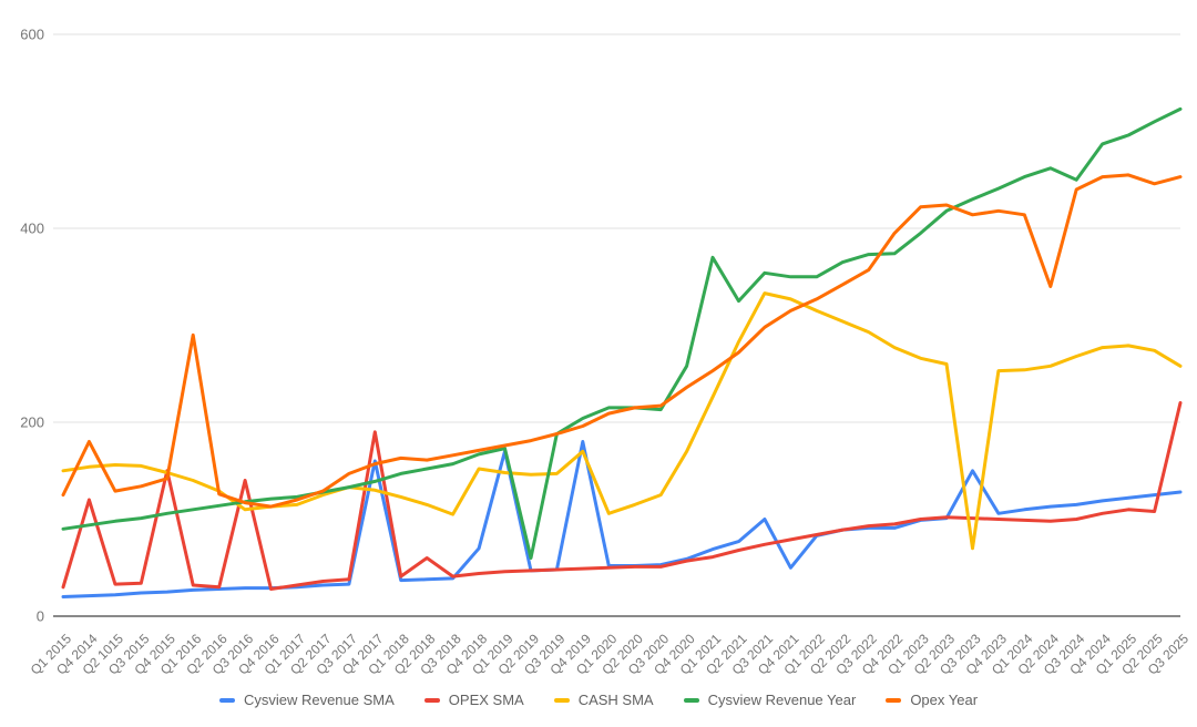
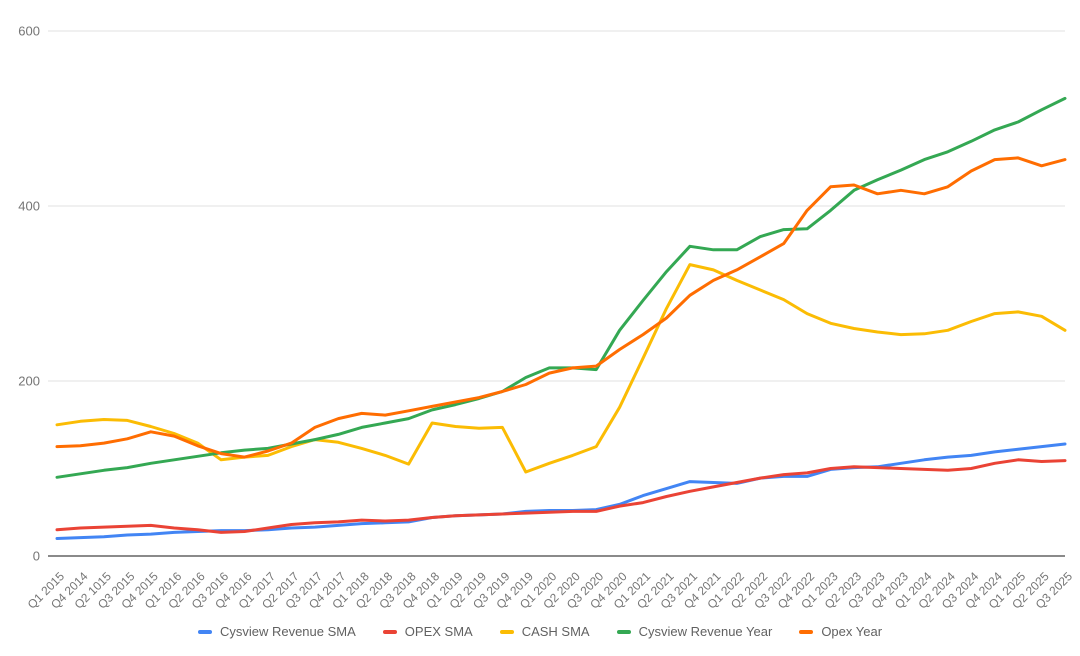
OPEX SMA/Q4 2014: 120 -> 30
Opex Year/Q4 2014: 180 -> 130
OPEX SMA/Q4 2015: 150 -> 40
Opex Year/Q1 2016: 290 -> 140
OPEX SMA/Q3 2016: 140 -> 30
Cysview Revenue SMA/Q4 2017: 160 -> 40
OPEX SMA/Q4 2017: 190 -> 40
OPEX SMA/Q2 2018: 60 -> 40
Cysview Revenue SMA/Q4 2018: 70 -> 40
Cysview Revenue SMA/Q1 2019: 170 -> 50
Cysview Revenue Year/Q2 2019: 60 -> 180
Cysview Revenue SMA/Q4 2019: 180 -> 50
CASH SMA/Q4 2019: 170 -> 100
Cysview Revenue Year/Q1 2021: 370 -> 290
Cysview Revenue SMA/Q3 2021: 100 -> 80
Cysview Revenue SMA/Q4 2021: 50 -> 80
Cysview Revenue SMA/Q3 2023: 150 -> 100
CASH SMA/Q3 2023: 70 -> 260
Opex Year/Q2 2024: 340 -> 420
Cysview Revenue Year/Q3 2024: 450 -> 470
OPEX SMA/Q3 2025: 220 -> 110
